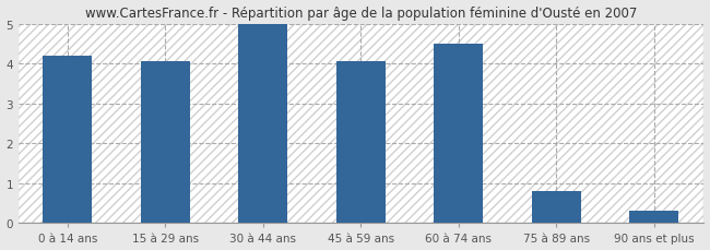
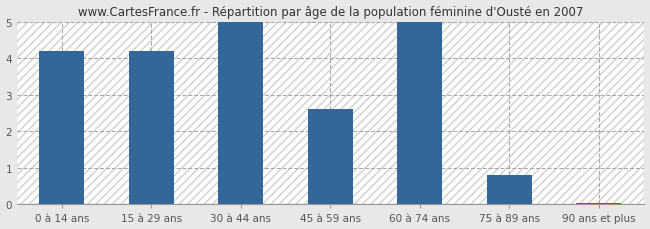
15 à 29 ans: 4.05 -> 4.20
45 à 59 ans: 4.05 -> 2.60
60 à 74 ans: 4.50 -> 5.00
90 ans et plus: 0.30 -> 0.05
